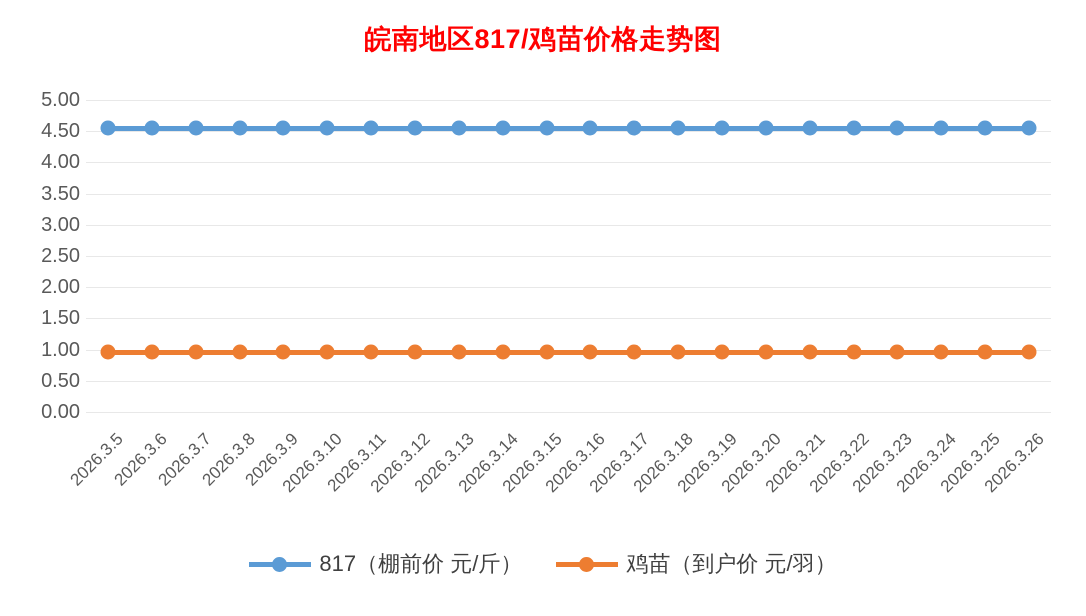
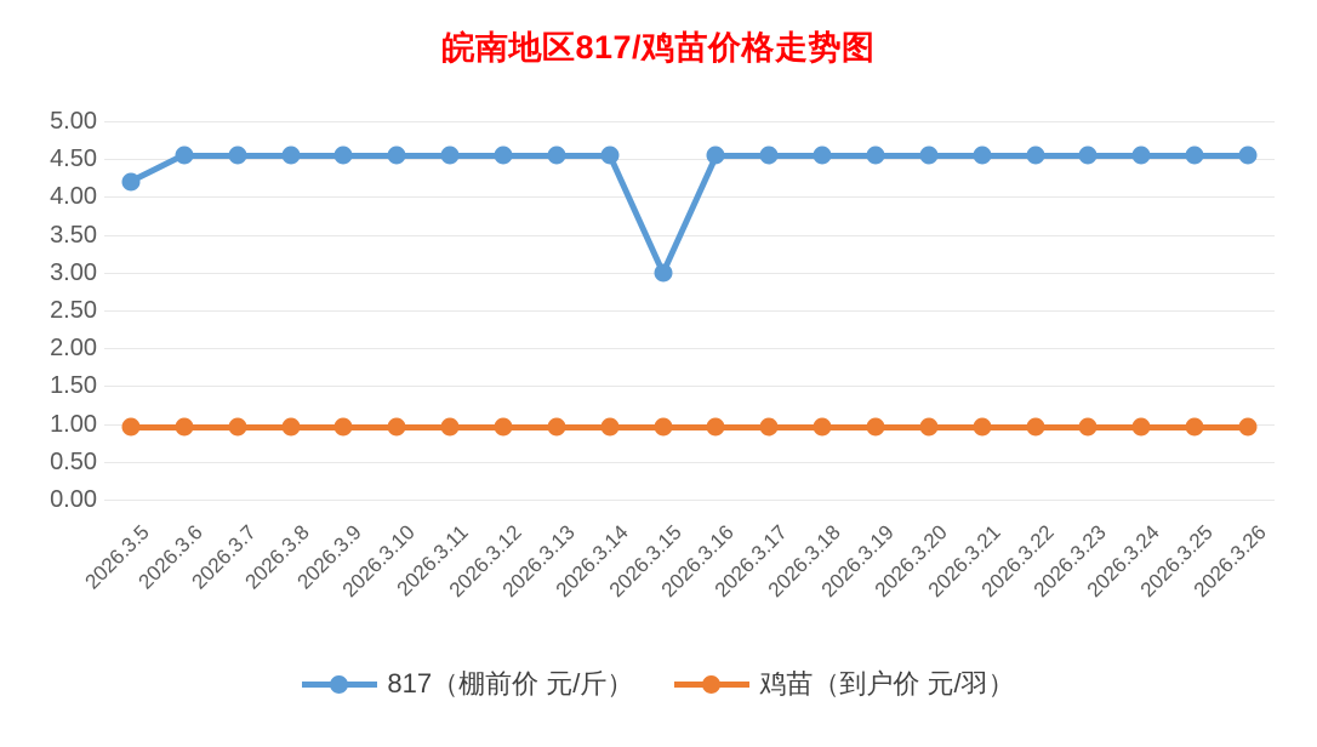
817（棚前价 元/斤）/2026.3.5: 4.5 -> 4.2
817（棚前价 元/斤）/2026.3.15: 4.5 -> 3.0
